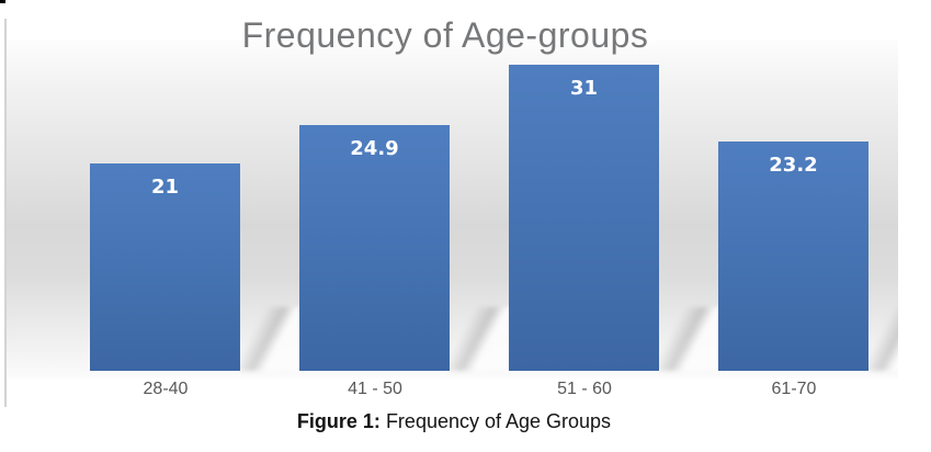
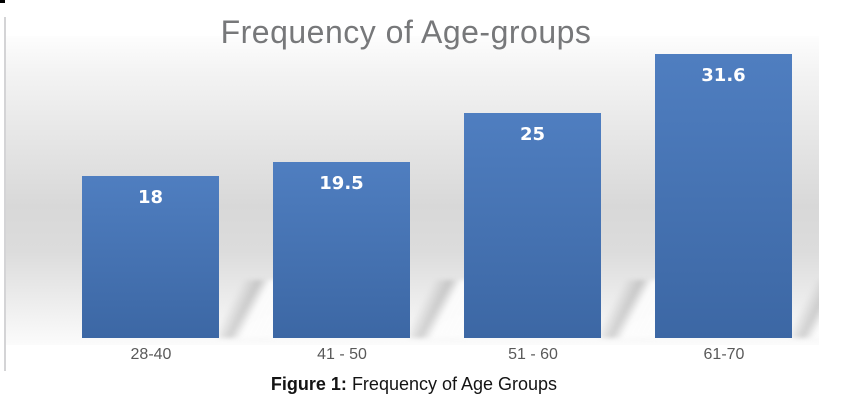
28-40: 21 -> 18
41 - 50: 24.9 -> 19.5
51 - 60: 31 -> 25
61-70: 23.2 -> 31.6
